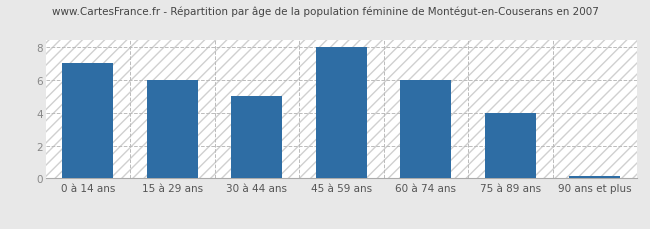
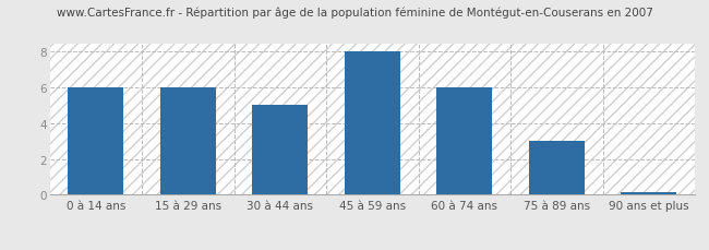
0 à 14 ans: 7.0 -> 6.0
75 à 89 ans: 4.0 -> 3.0
